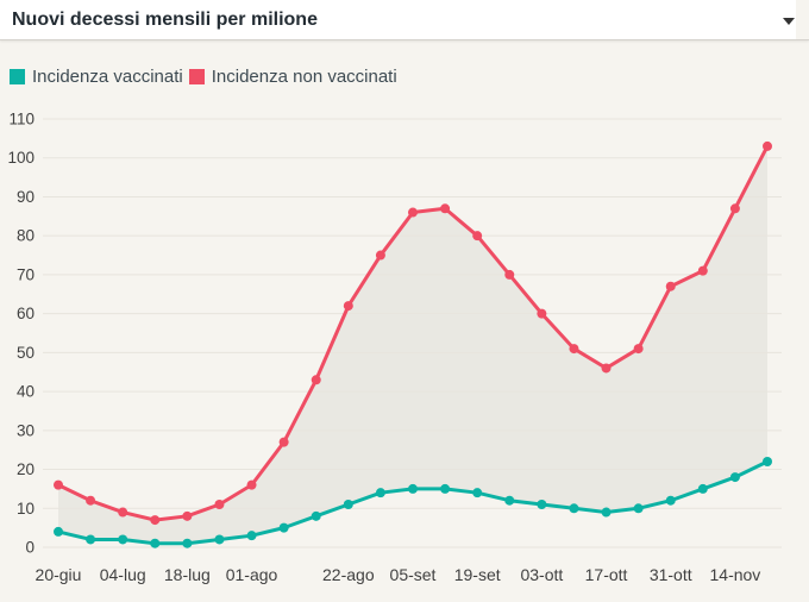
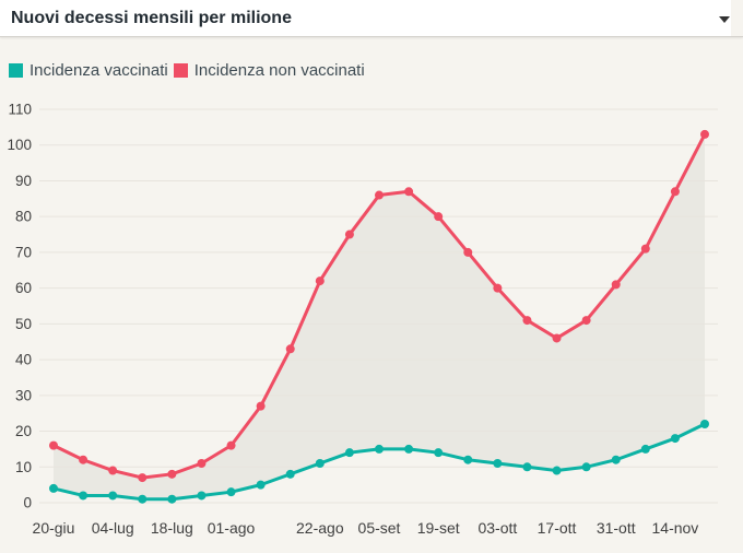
Incidenza non vaccinati/31-ott: 67 -> 61
